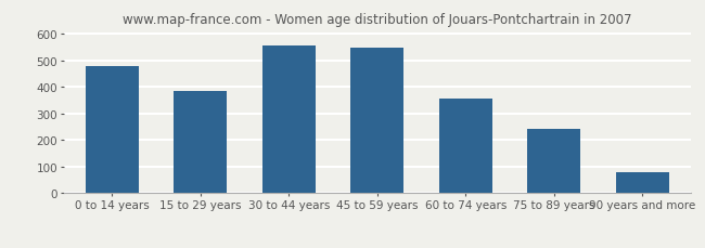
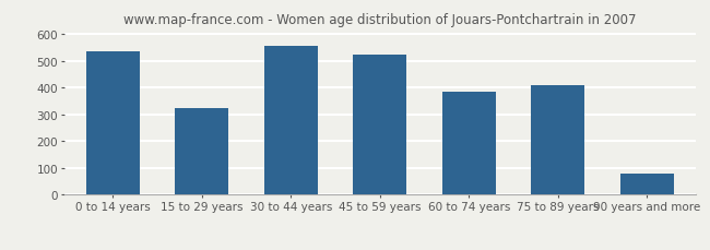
0 to 14 years: 478 -> 535
15 to 29 years: 385 -> 325
45 to 59 years: 548 -> 525
60 to 74 years: 355 -> 385
75 to 89 years: 243 -> 410
